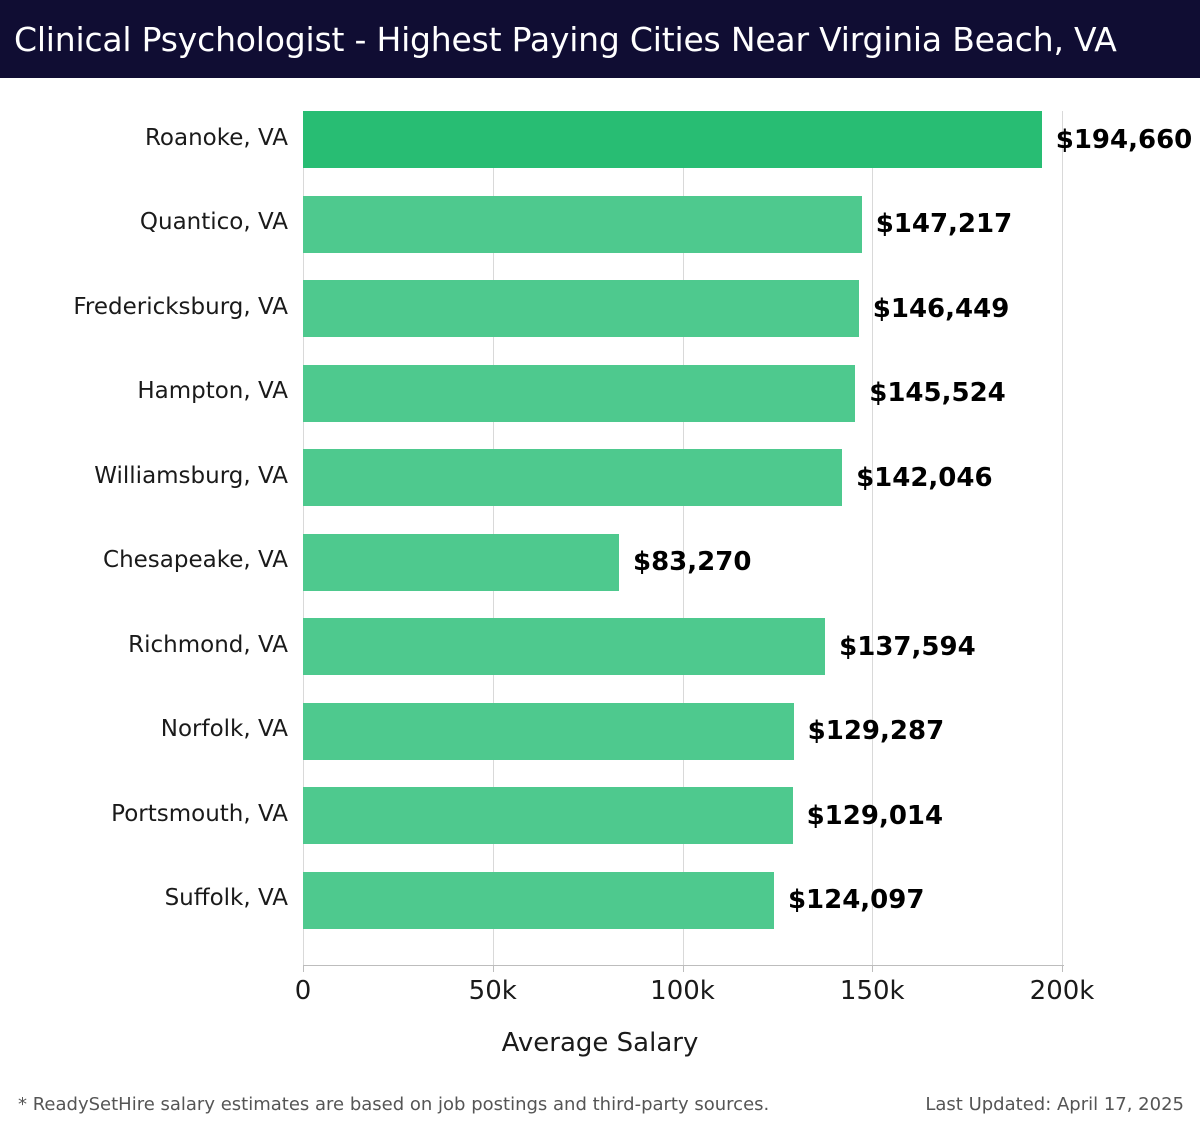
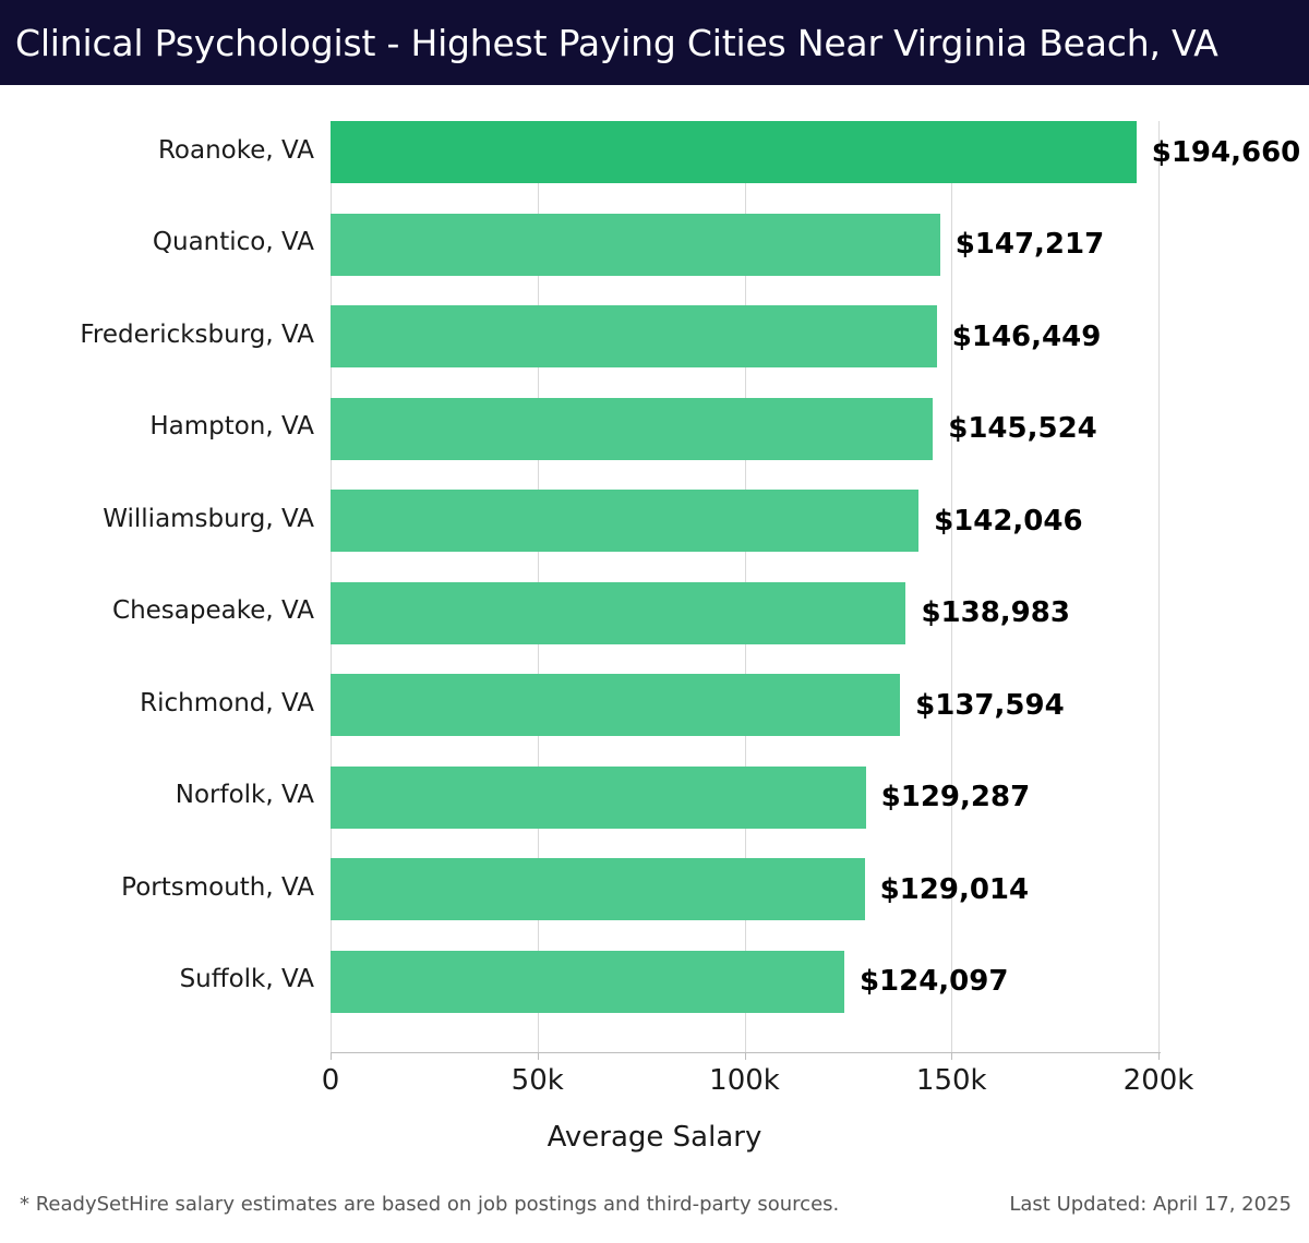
Chesapeake, VA: $83,270 -> $138,983
